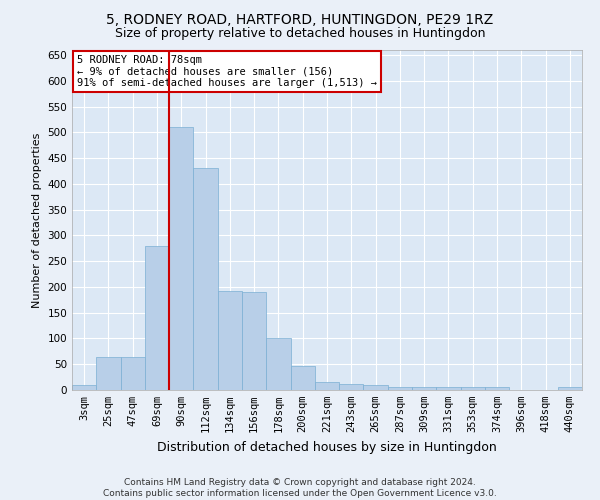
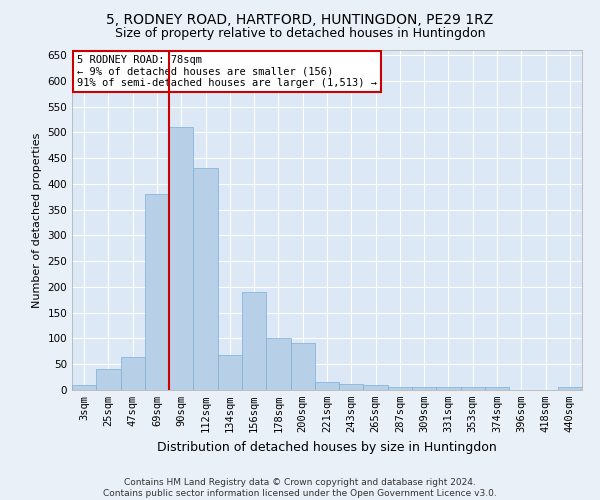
25sqm: 65 -> 40
69sqm: 280 -> 380
134sqm: 193 -> 68
200sqm: 46 -> 92
